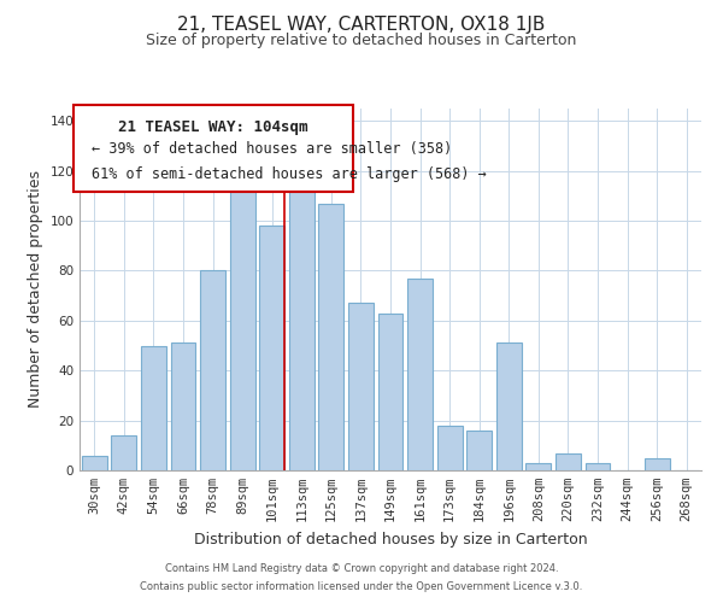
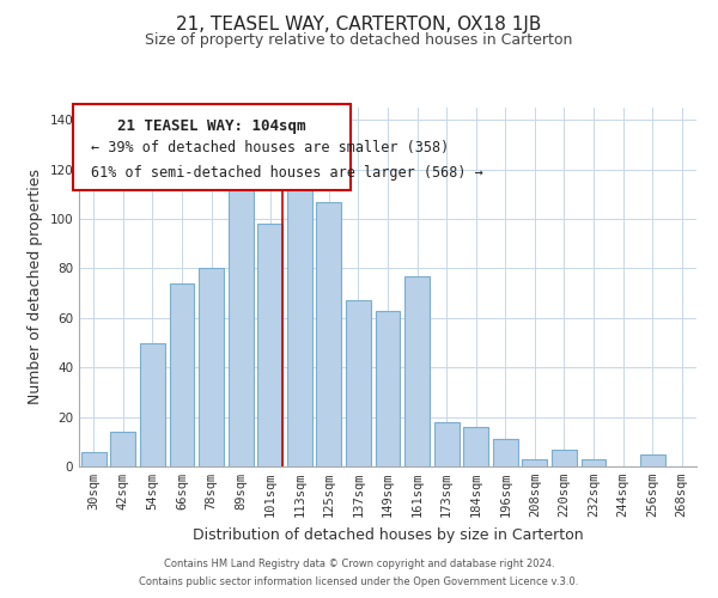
66sqm: 51 -> 74
196sqm: 51 -> 11
